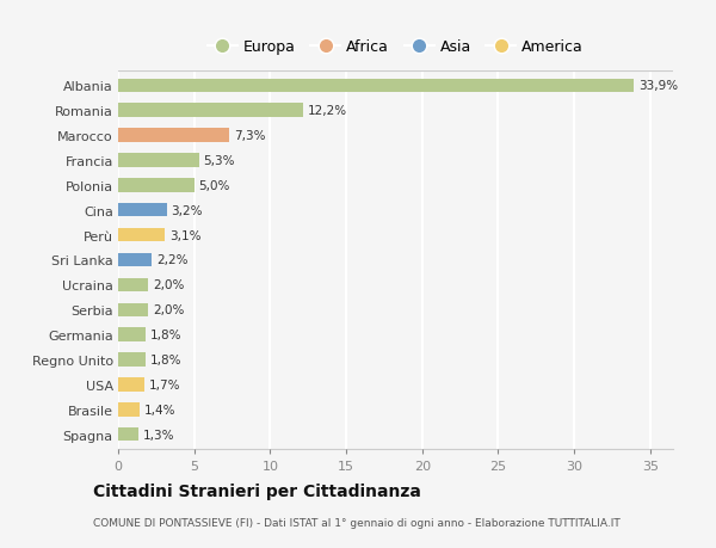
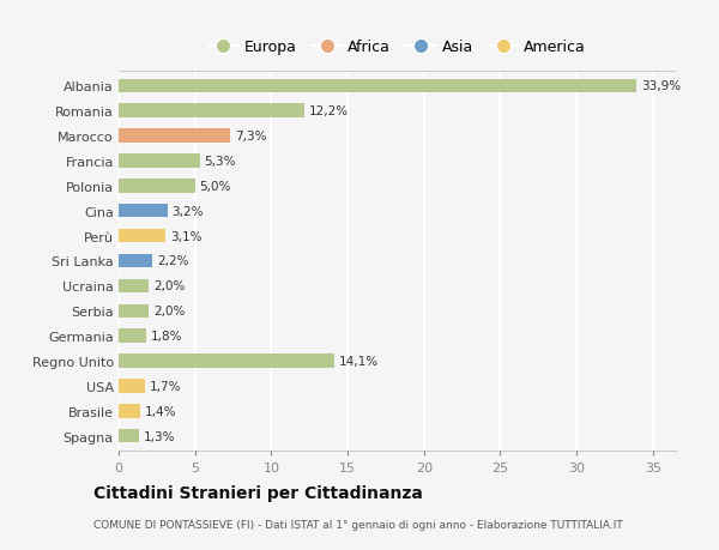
Regno Unito: 1,8% -> 14,1%
